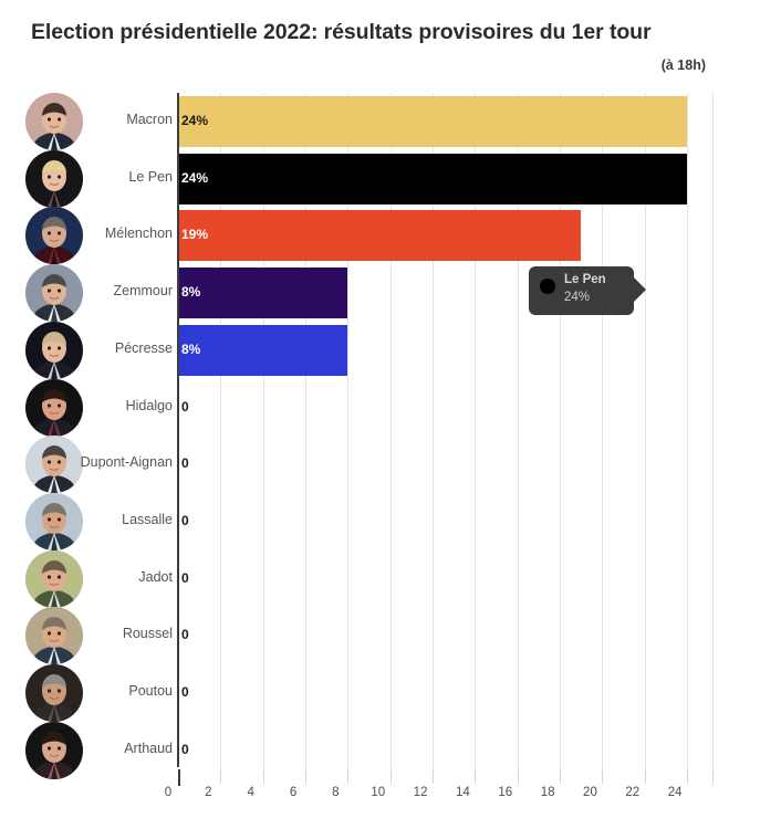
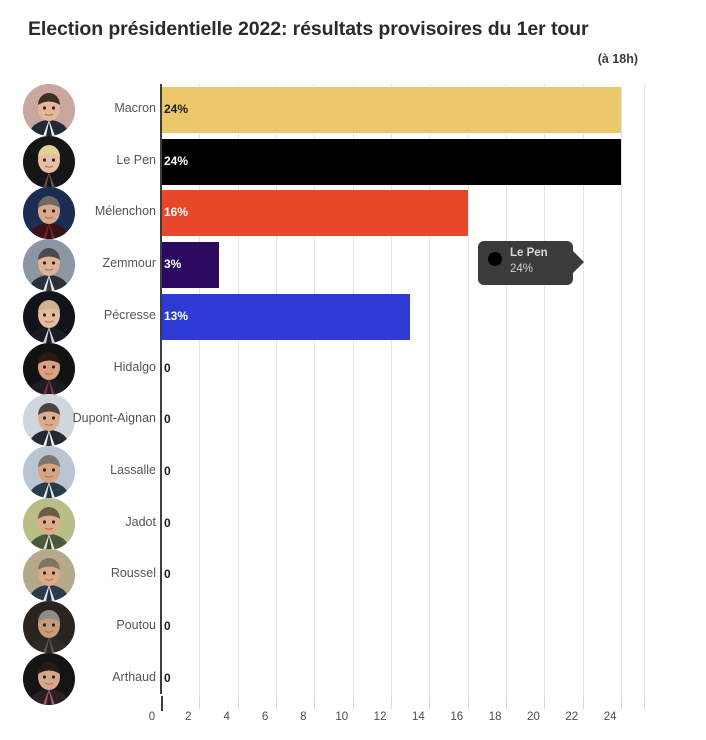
Mélenchon: 19% -> 16%
Zemmour: 8% -> 3%
Pécresse: 8% -> 13%
